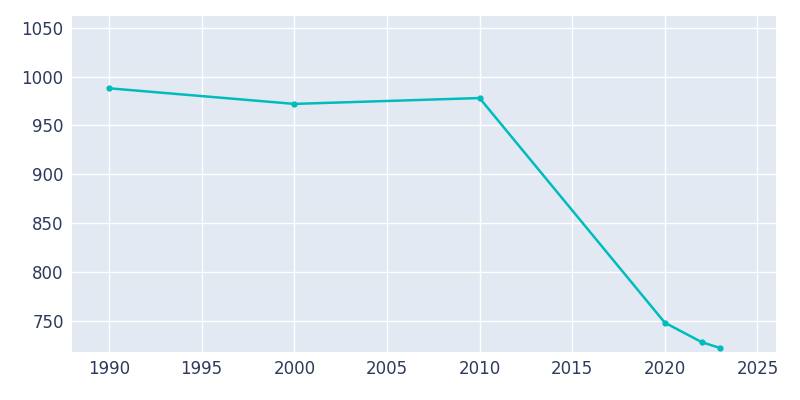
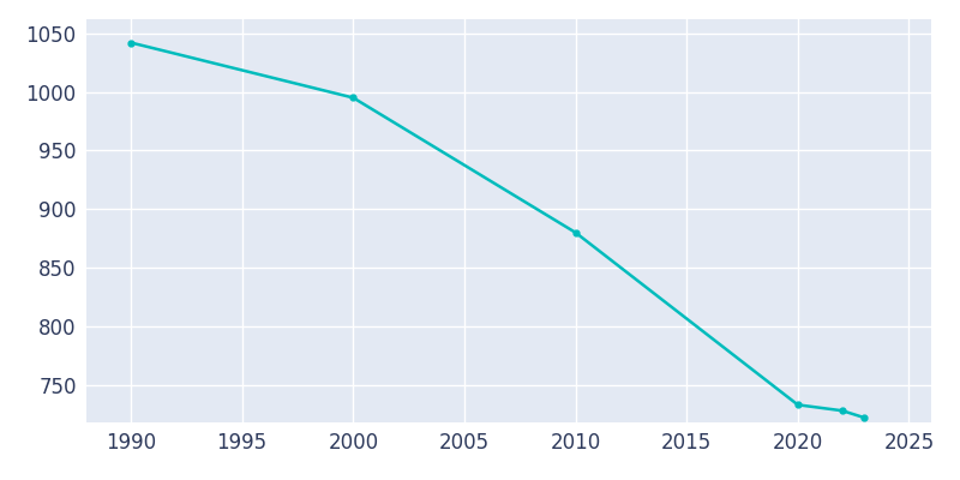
1990: 988 -> 1042
2000: 972 -> 995
2010: 978 -> 880
2020: 748 -> 733
